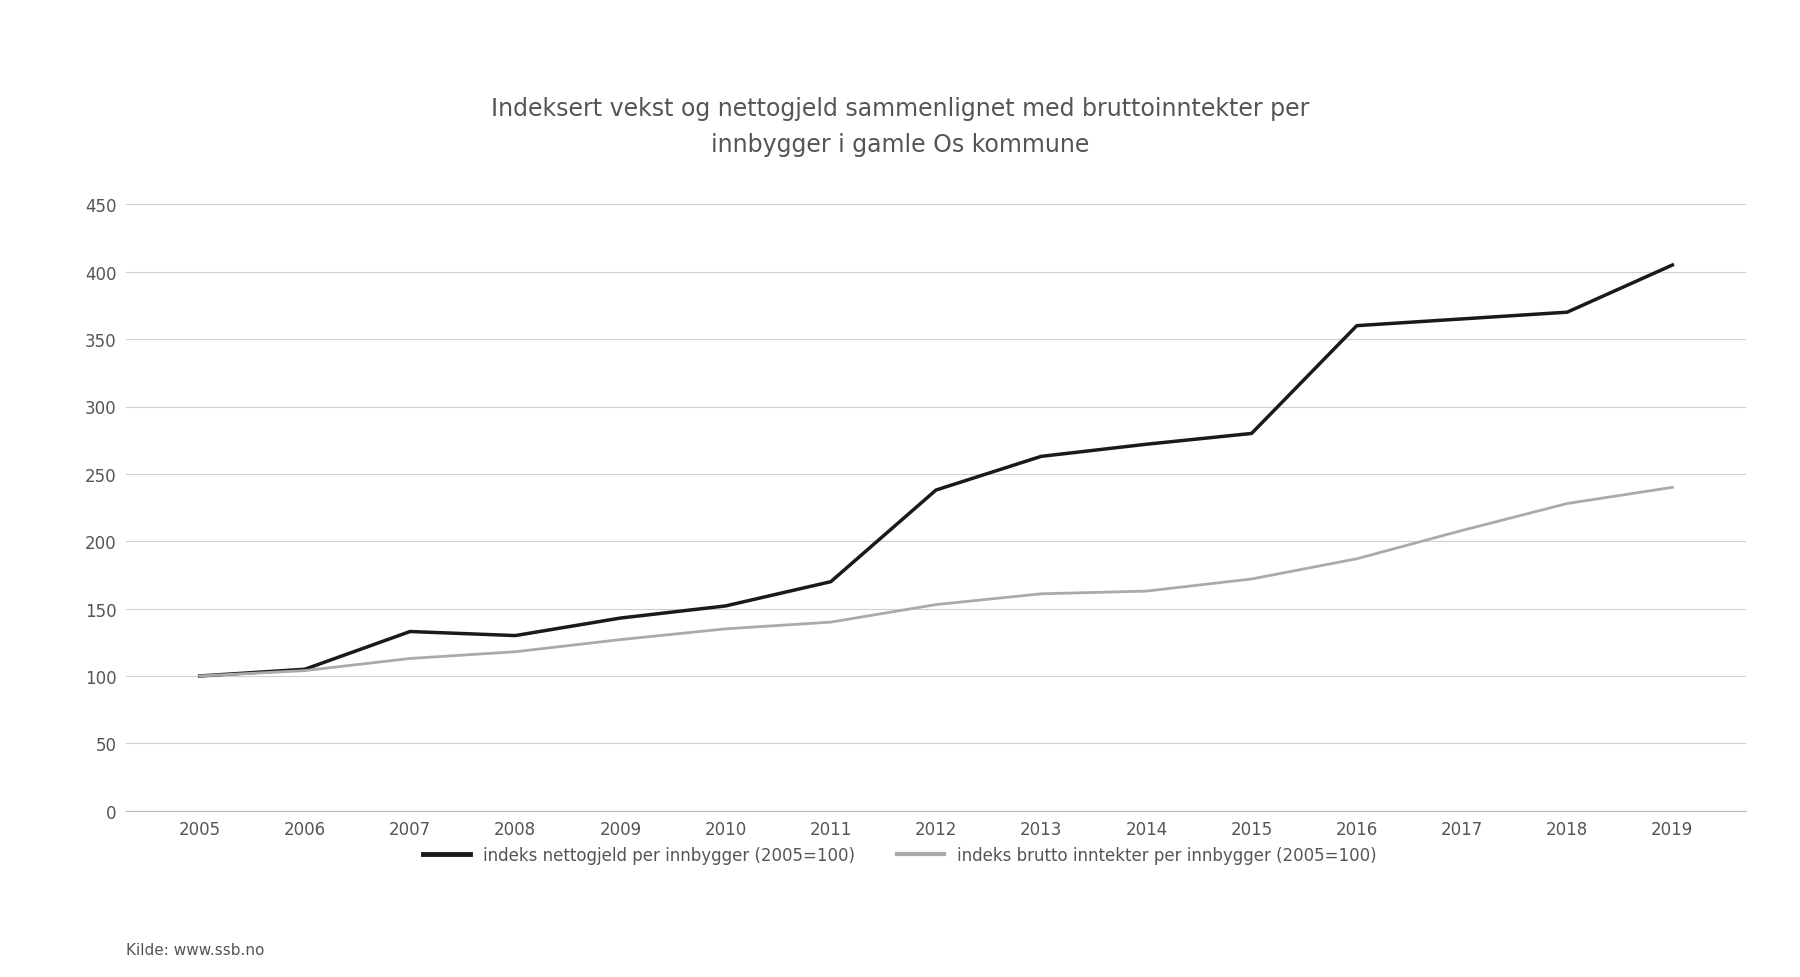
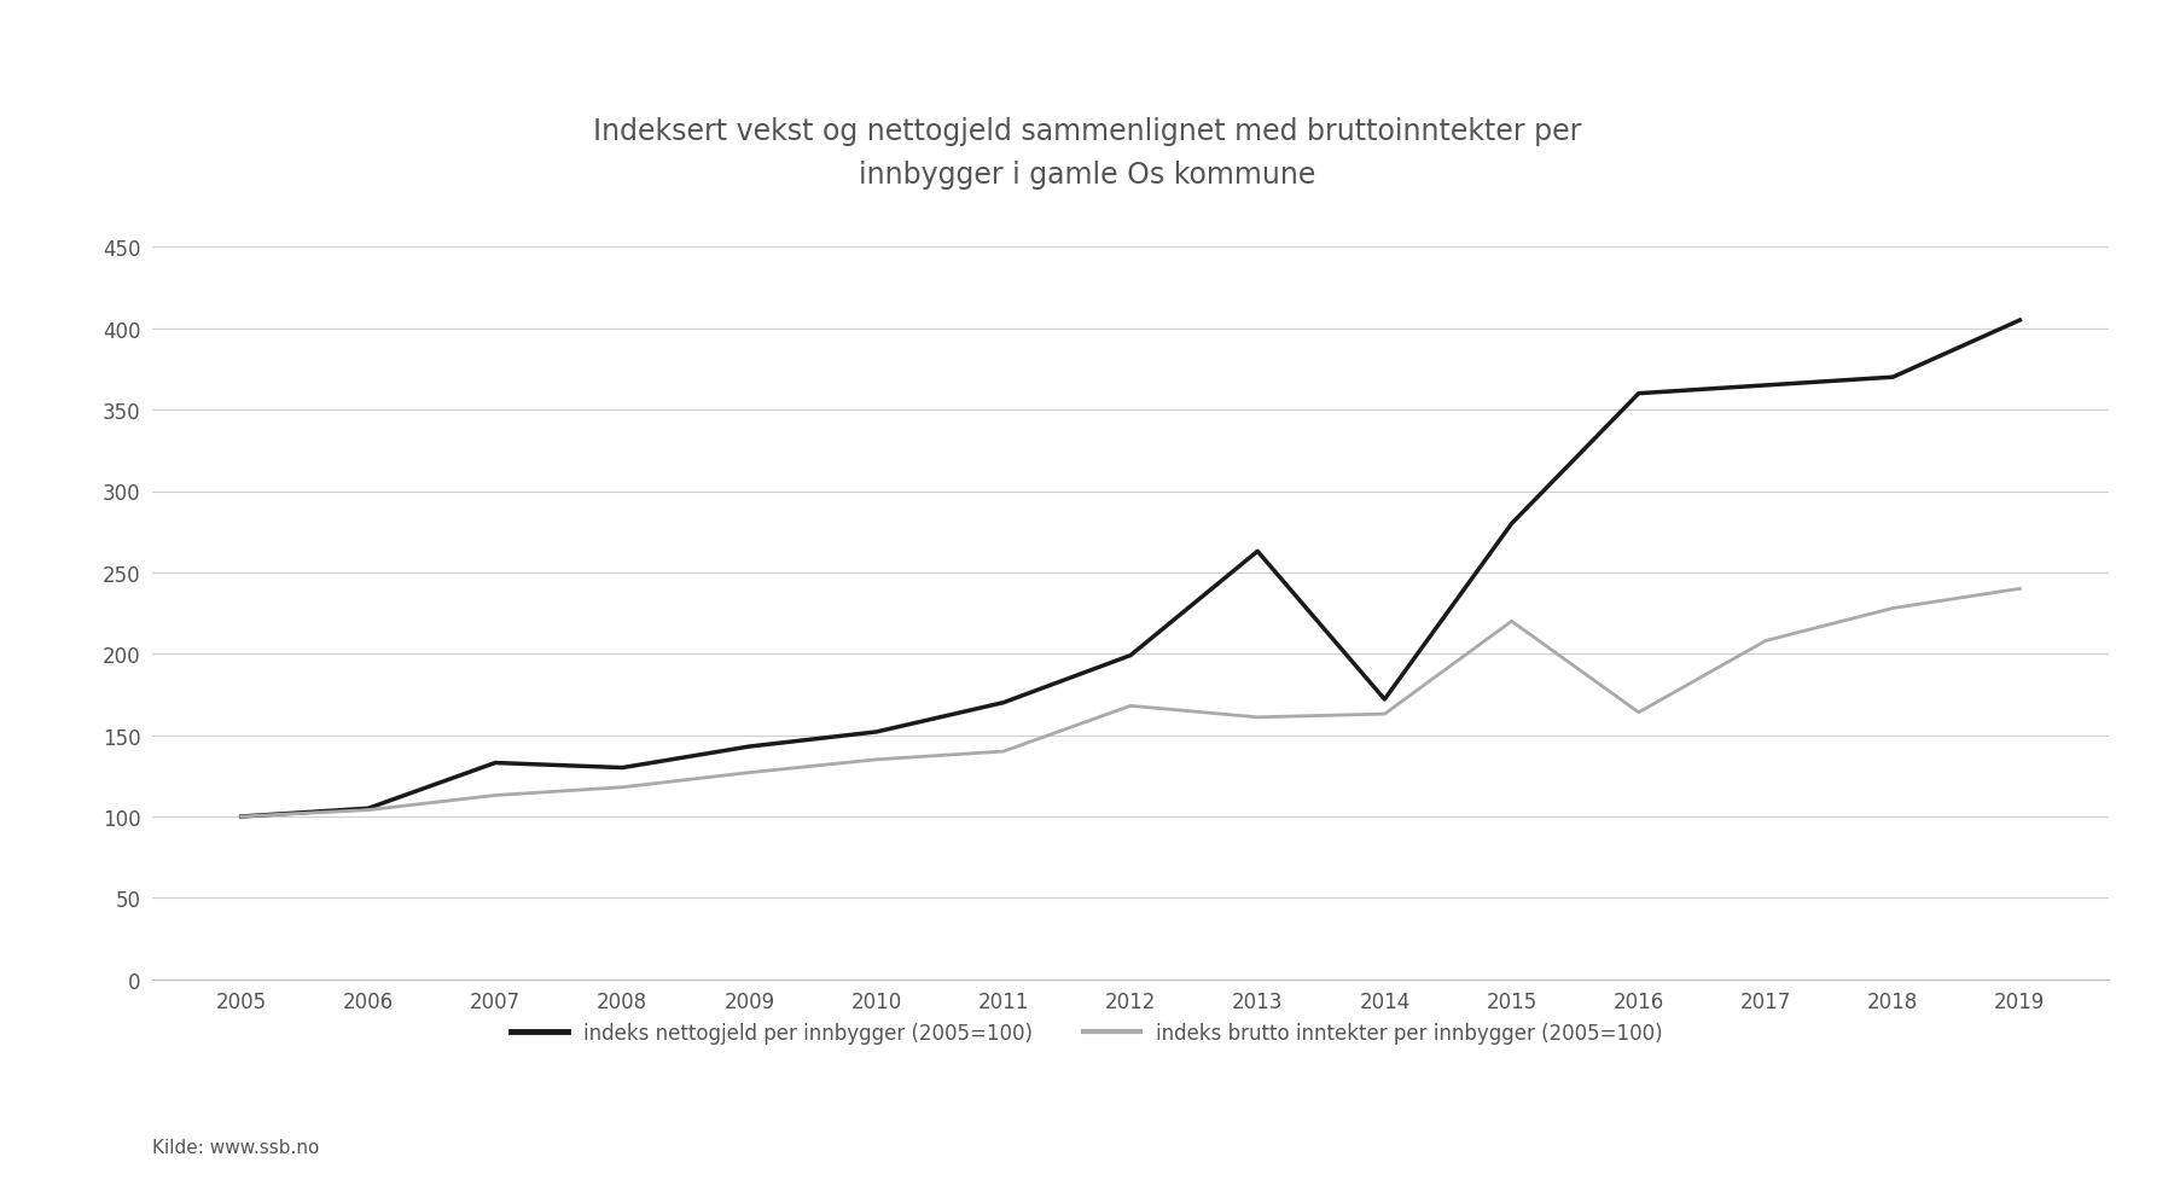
indeks nettogjeld per innbygger (2005=100)/2012: 238 -> 199
indeks brutto inntekter per innbygger (2005=100)/2012: 153 -> 168
indeks nettogjeld per innbygger (2005=100)/2014: 272 -> 172
indeks brutto inntekter per innbygger (2005=100)/2015: 172 -> 220
indeks brutto inntekter per innbygger (2005=100)/2016: 187 -> 164
